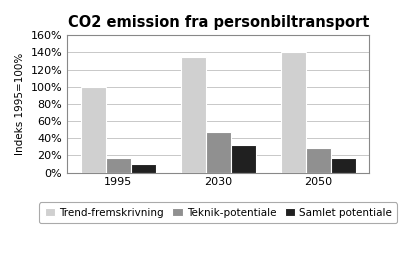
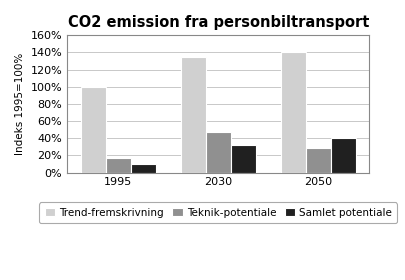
Samlet potentiale/2050: 17% -> 40%
